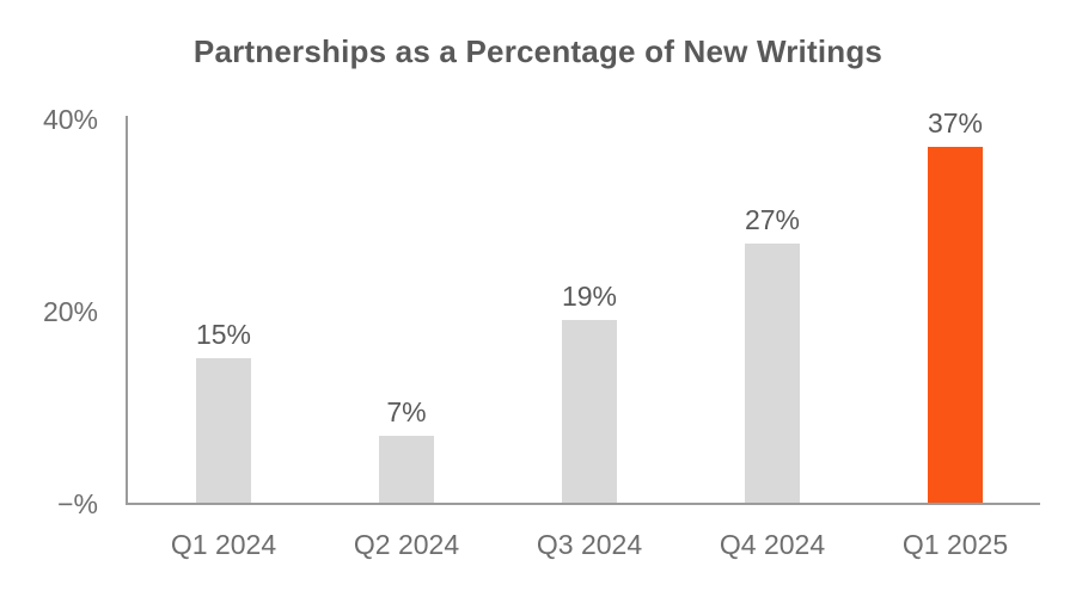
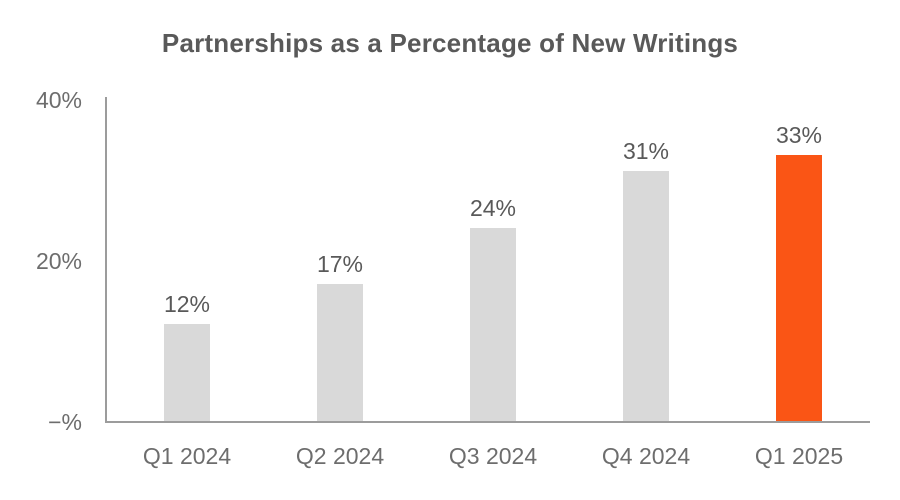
Q1 2024: 15% -> 12%
Q2 2024: 7% -> 17%
Q3 2024: 19% -> 24%
Q4 2024: 27% -> 31%
Q1 2025: 37% -> 33%
